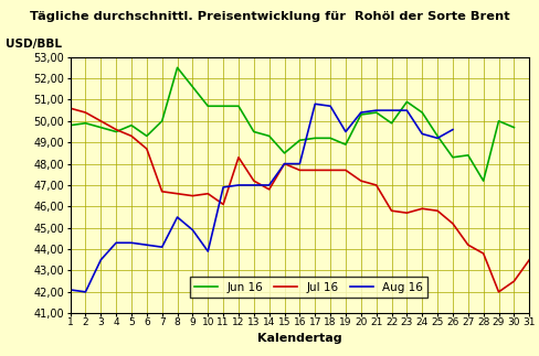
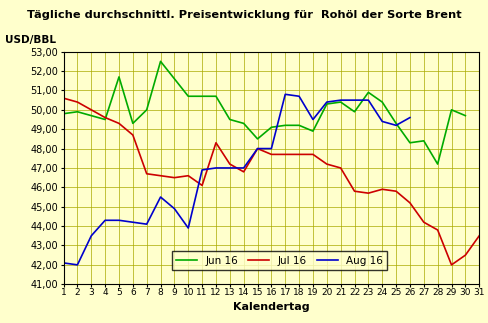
Jun 16/5: 49,8 -> 51,7
